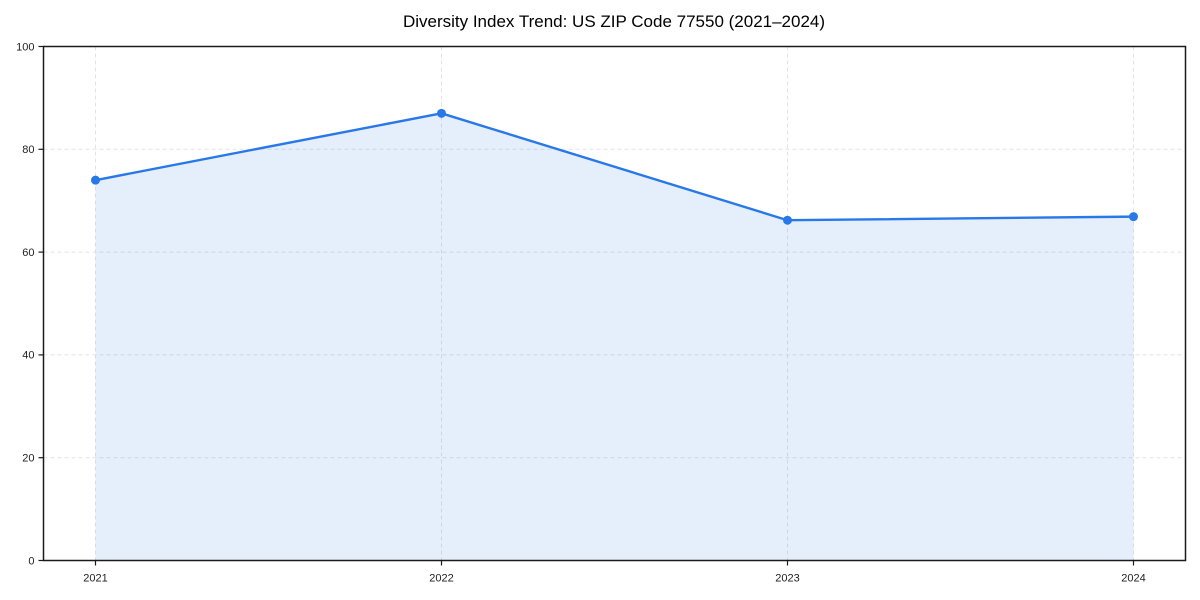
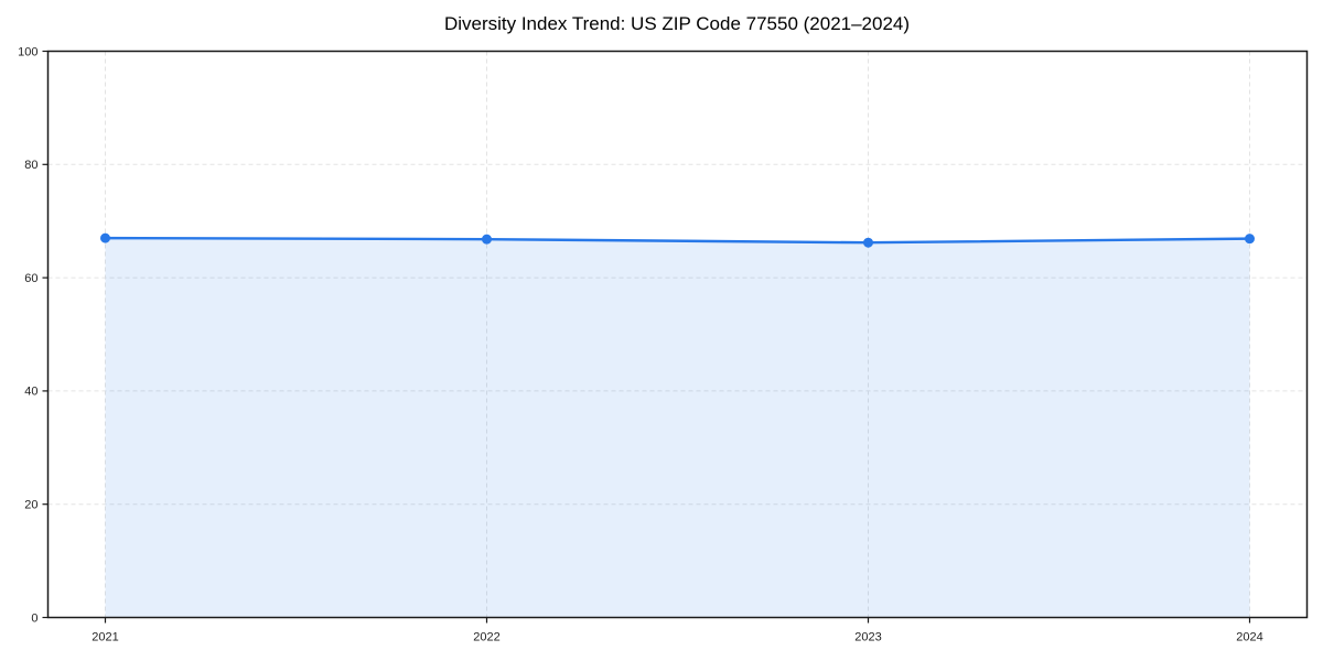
2021: 74 -> 67
2022: 87 -> 67
